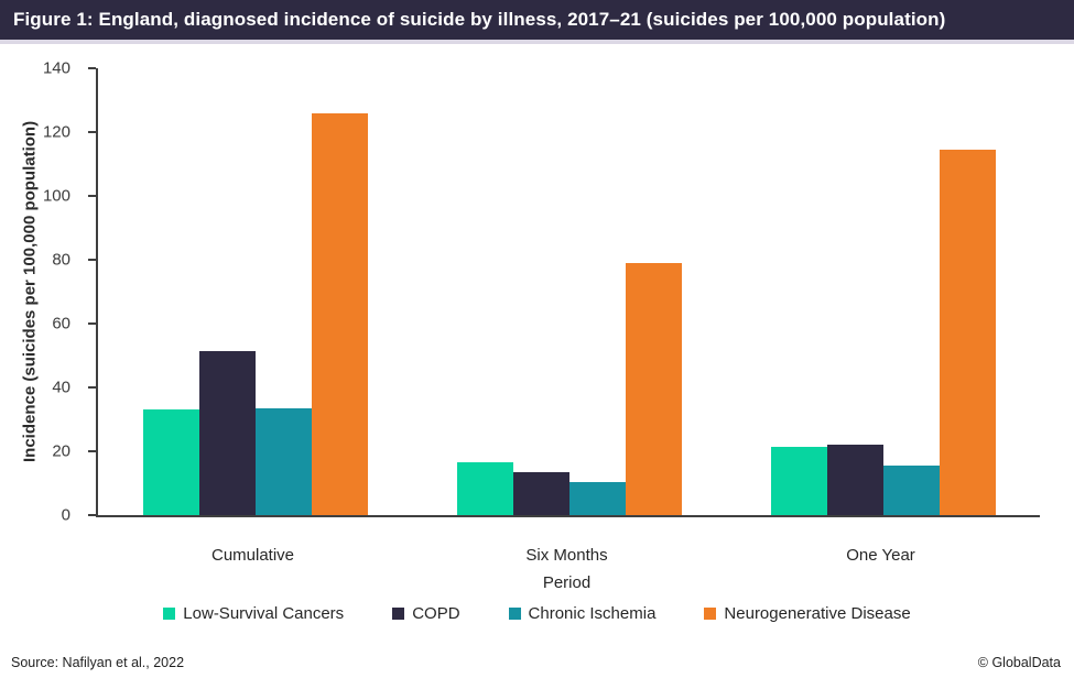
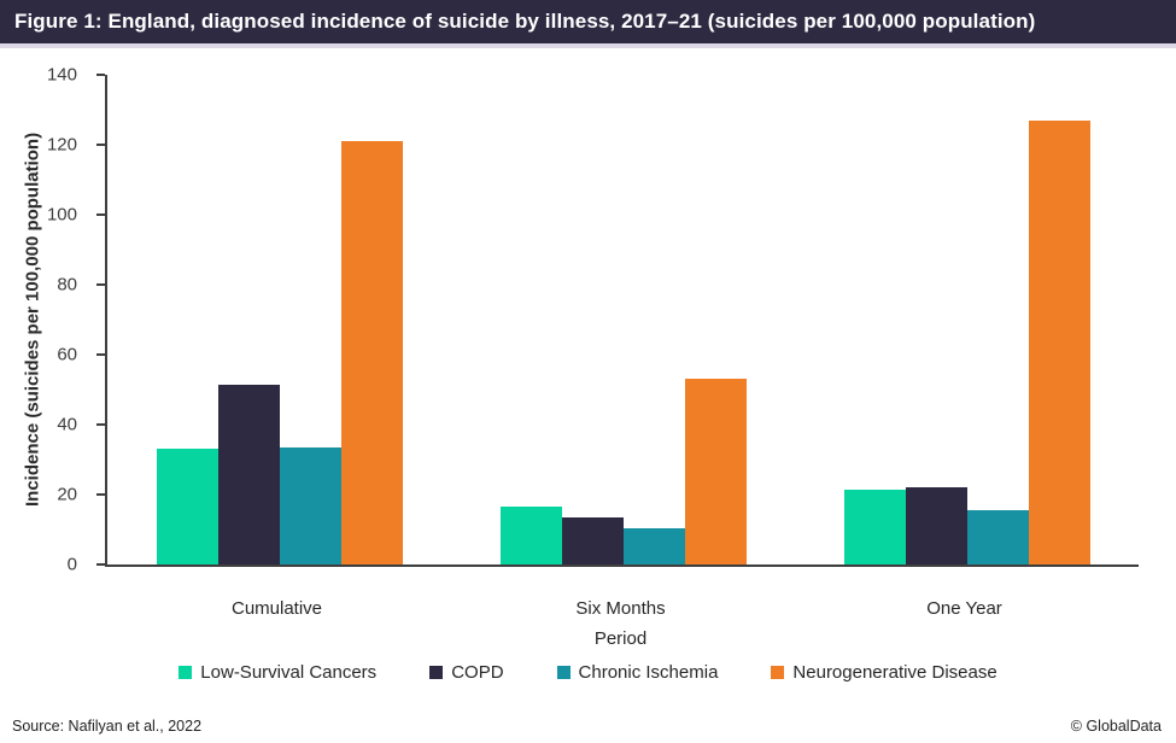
Neurogenerative Disease/Cumulative: 126 -> 121
Neurogenerative Disease/Six Months: 79 -> 53
Neurogenerative Disease/One Year: 114 -> 127
